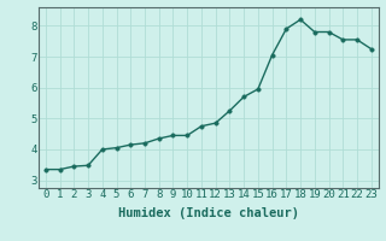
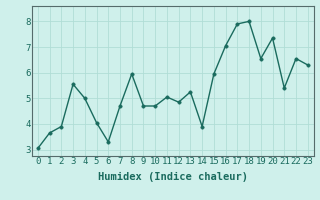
0: 3.35 -> 3.05
1: 3.35 -> 3.65
2: 3.45 -> 3.90
3: 3.48 -> 5.55
4: 4.00 -> 5.00
6: 4.15 -> 3.30
7: 4.20 -> 4.70
8: 4.35 -> 5.95
9: 4.45 -> 4.70
10: 4.45 -> 4.70
11: 4.75 -> 5.05
14: 5.70 -> 3.90
18: 8.20 -> 8.00
19: 7.80 -> 6.55
20: 7.80 -> 7.35
21: 7.55 -> 5.40
22: 7.55 -> 6.55
23: 7.25 -> 6.30
